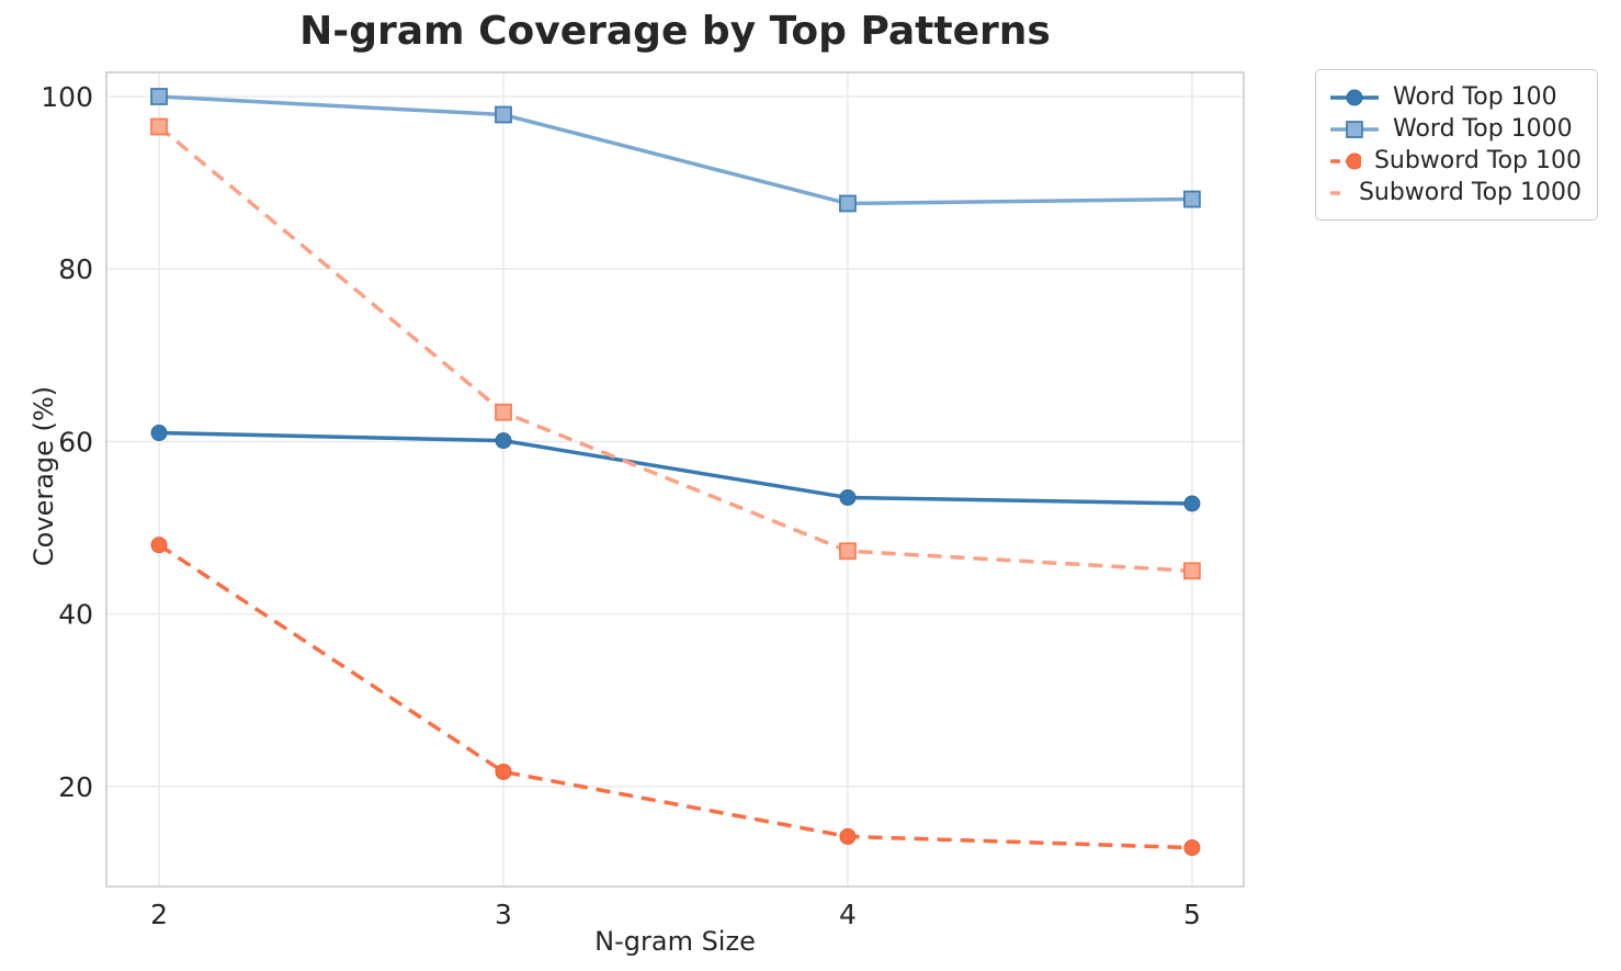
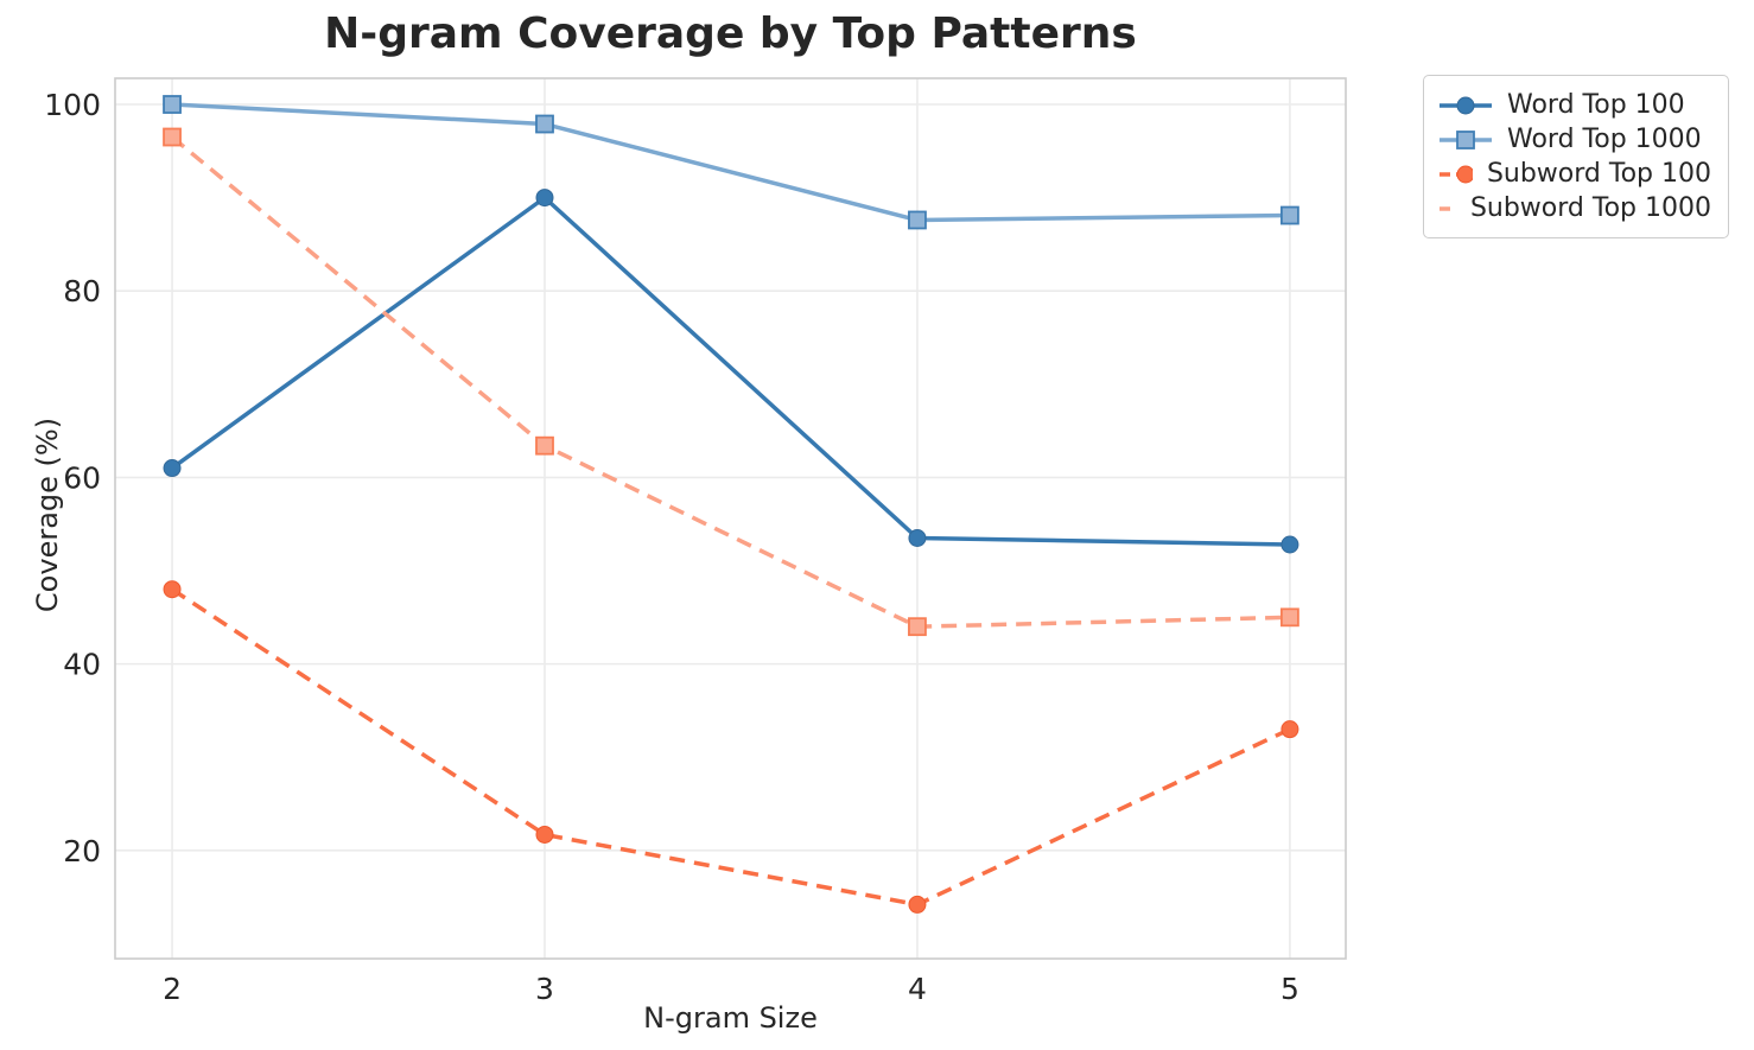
Word Top 100/3: 60 -> 90
Subword Top 1000/4: 47 -> 44
Subword Top 100/5: 13 -> 33
